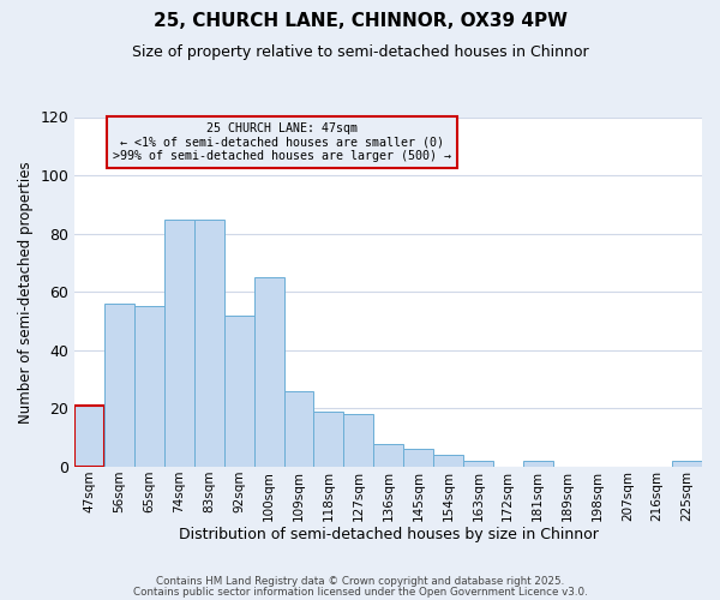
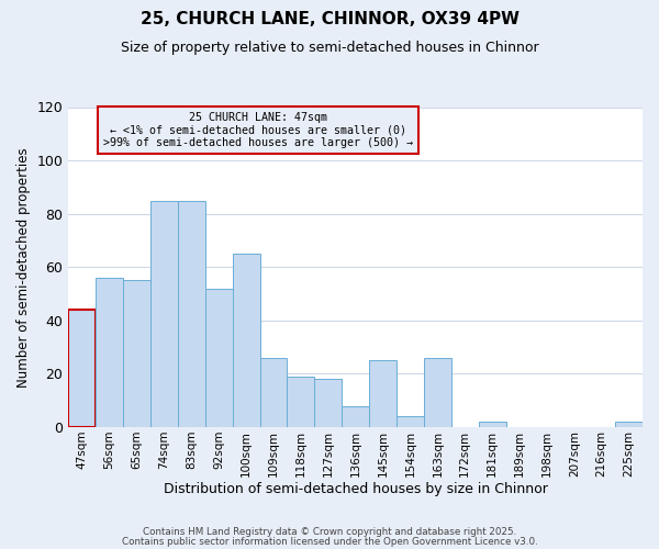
47sqm: 21 -> 44
145sqm: 6 -> 25
163sqm: 2 -> 26
